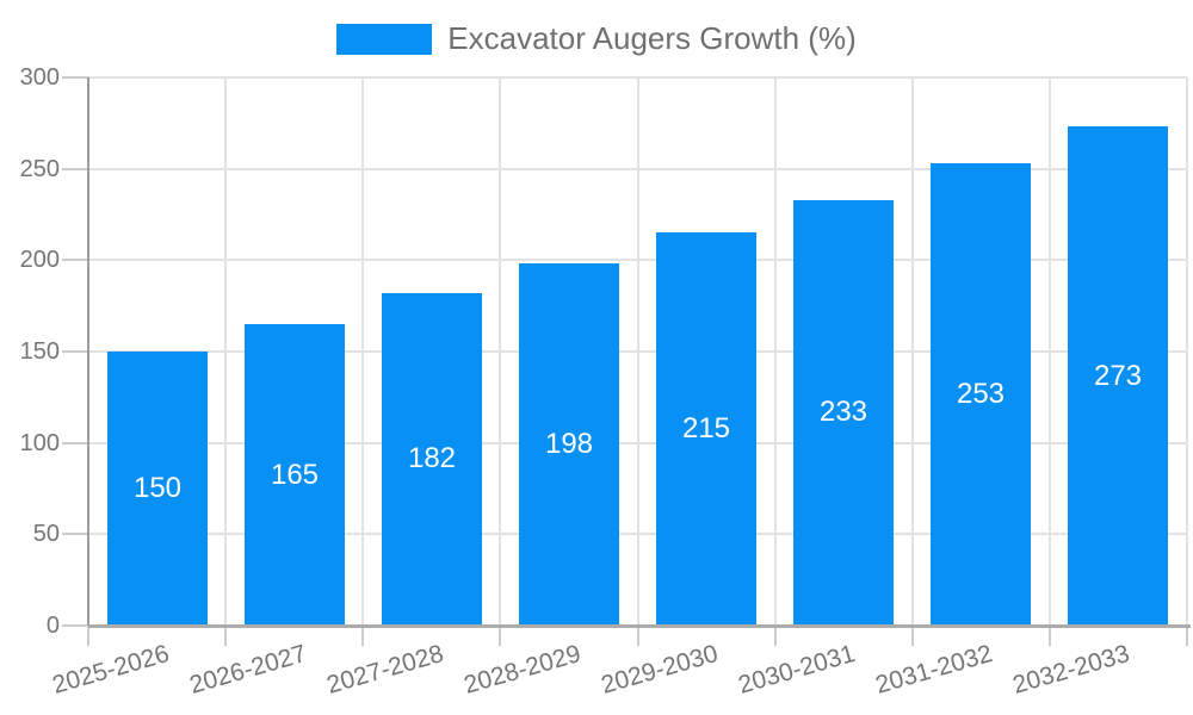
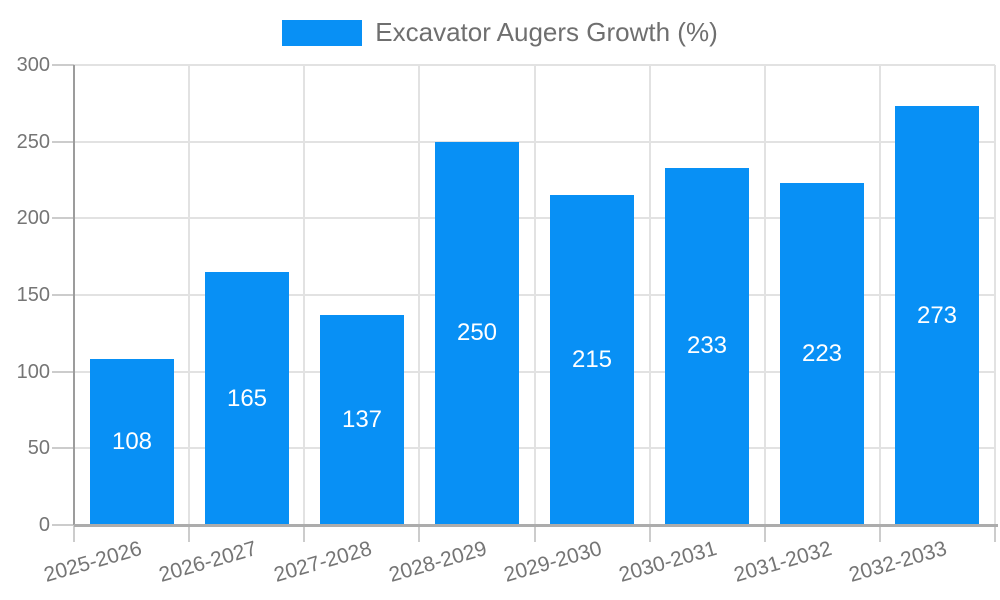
2025-2026: 150 -> 108
2027-2028: 182 -> 137
2028-2029: 198 -> 250
2031-2032: 253 -> 223
